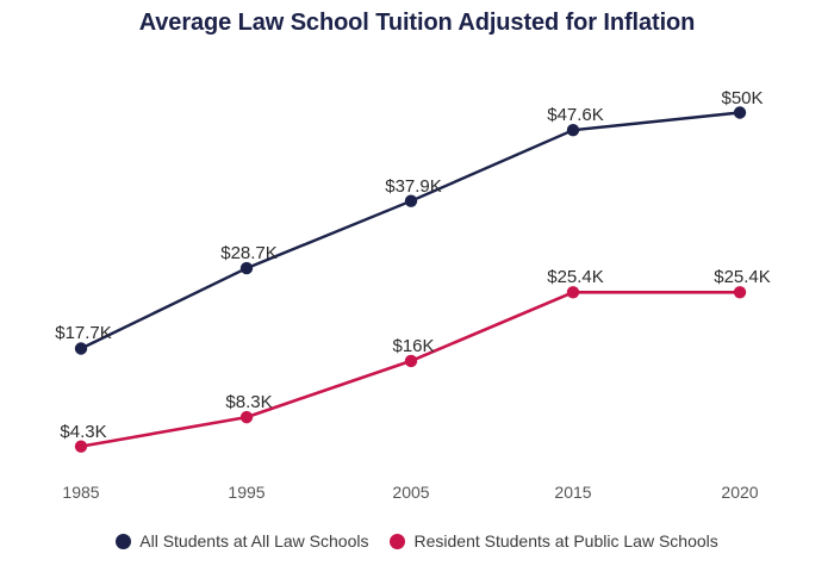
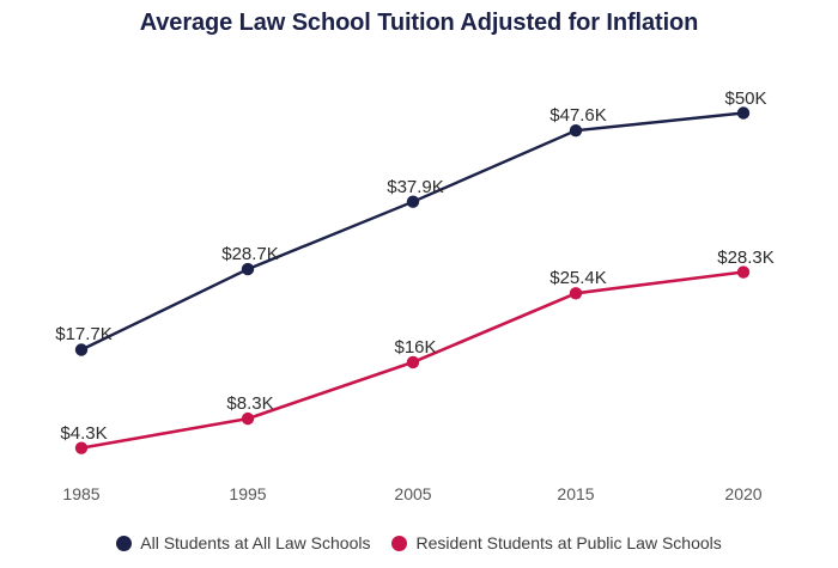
Resident Students at Public Law Schools/2020: $25.4K -> $28.3K
